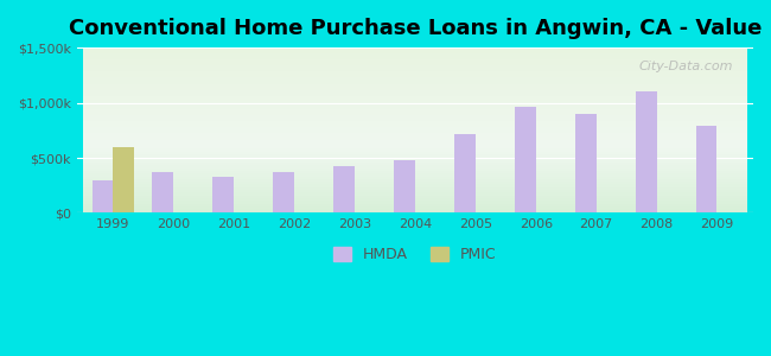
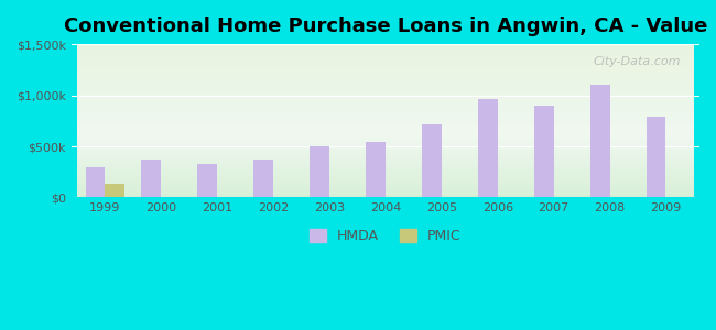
PMIC/1999: $600k -> $130k
HMDA/2003: $420k -> $500k
HMDA/2004: $480k -> $540k
